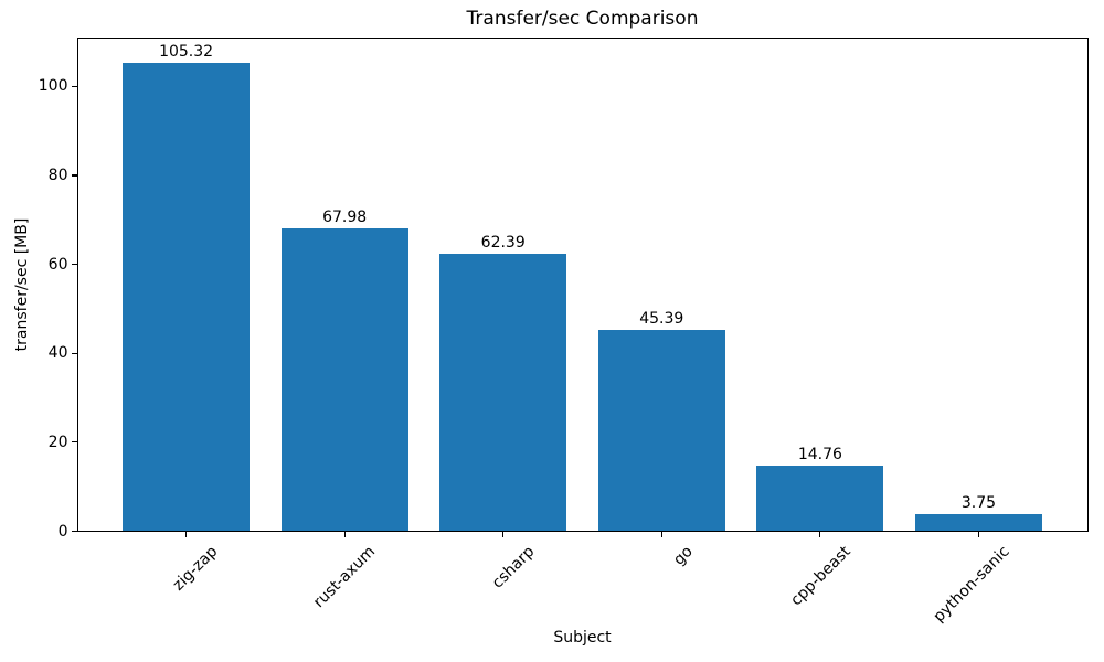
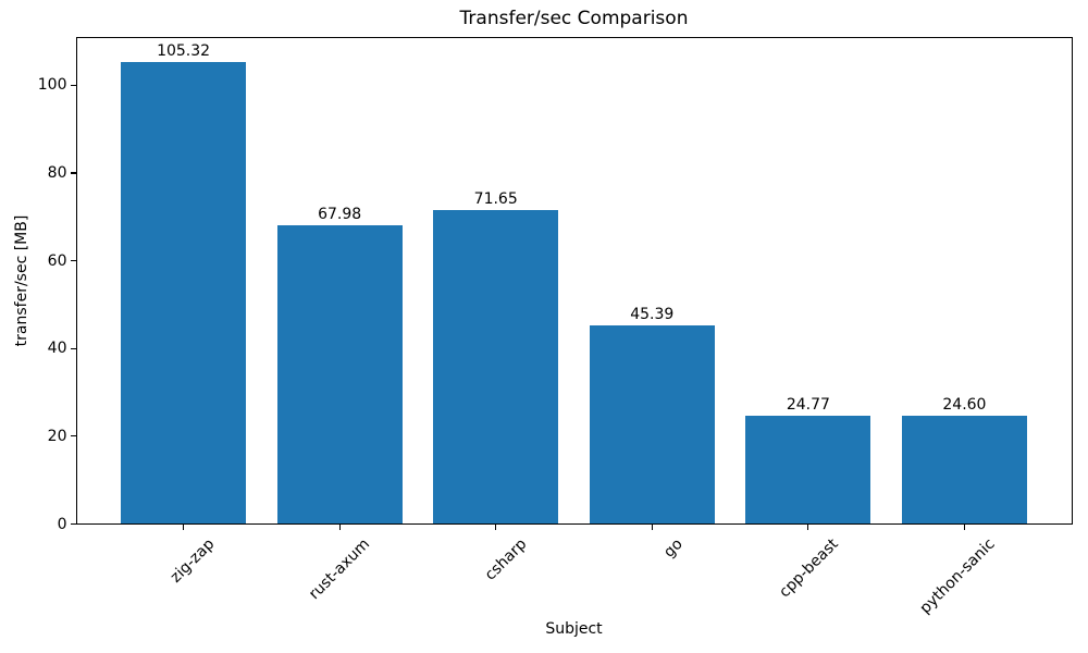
csharp: 62.39 -> 71.65
cpp-beast: 14.76 -> 24.77
python-sanic: 3.75 -> 24.60
